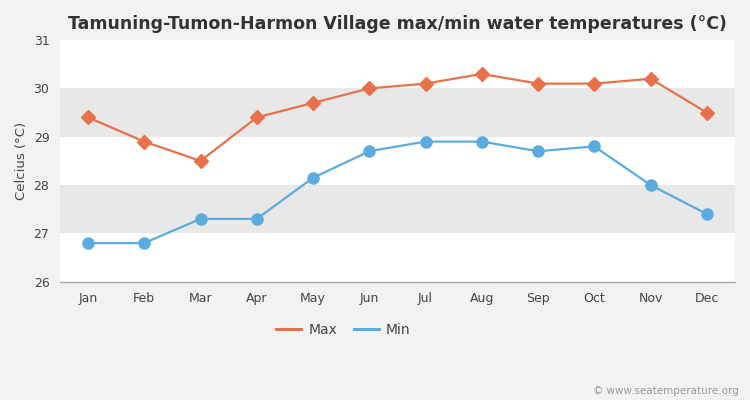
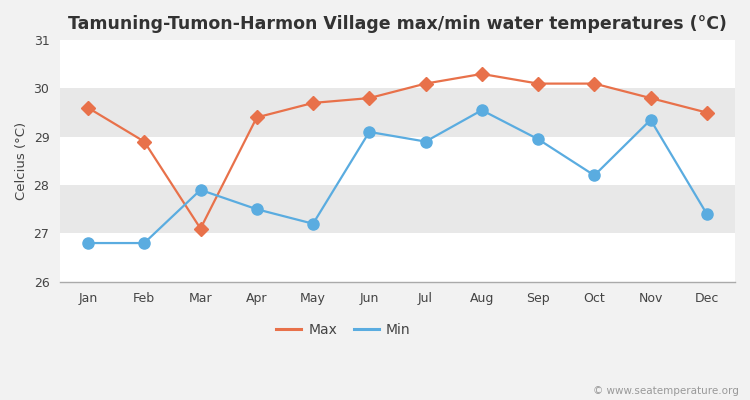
Max/Jan: 29.4 -> 29.6
Max/Mar: 28.5 -> 27.1
Min/Mar: 27.30 -> 27.90
Min/Apr: 27.30 -> 27.50
Min/May: 28.15 -> 27.20
Max/Jun: 30.0 -> 29.8
Min/Jun: 28.70 -> 29.10
Min/Aug: 28.90 -> 29.55
Min/Sep: 28.70 -> 28.95
Min/Oct: 28.80 -> 28.20
Max/Nov: 30.2 -> 29.8
Min/Nov: 28.00 -> 29.35
